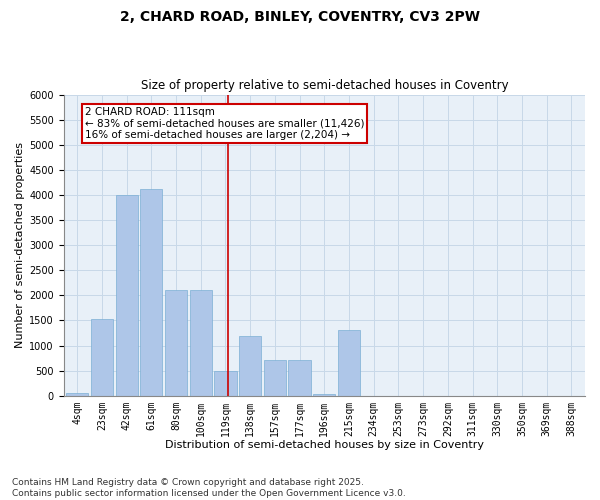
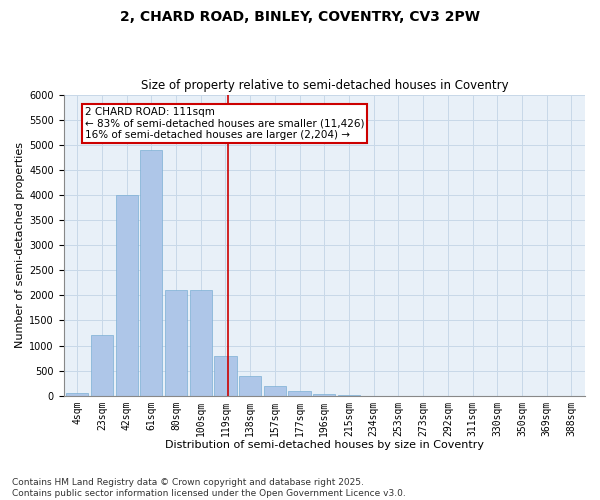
23sqm: 1520 -> 1200
61sqm: 4120 -> 4900
119sqm: 500 -> 800
138sqm: 1180 -> 400
157sqm: 720 -> 200
177sqm: 720 -> 100
215sqm: 1300 -> 0
